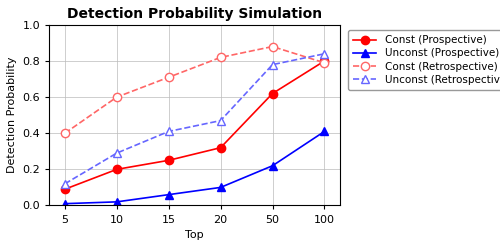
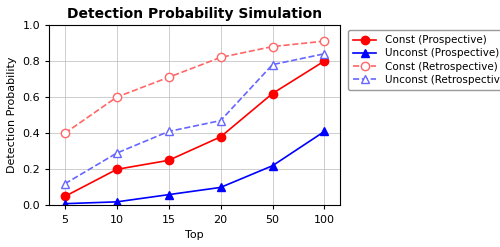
Const (Prospective)/5: 0.09 -> 0.05
Const (Prospective)/20: 0.32 -> 0.38
Const (Retrospective)/100: 0.79 -> 0.91
